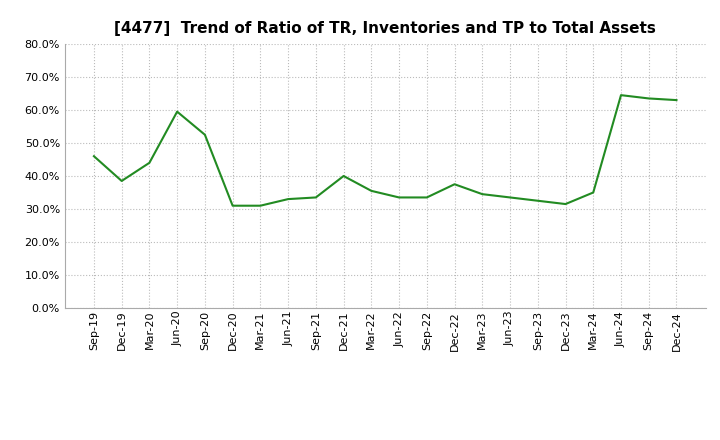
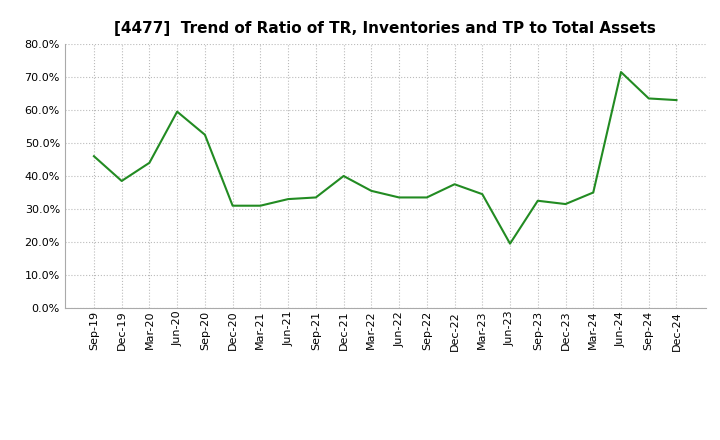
Jun-23: 33.5% -> 19.5%
Jun-24: 64.5% -> 71.5%
